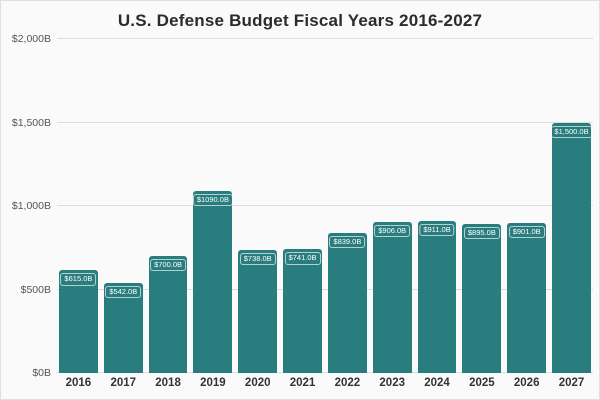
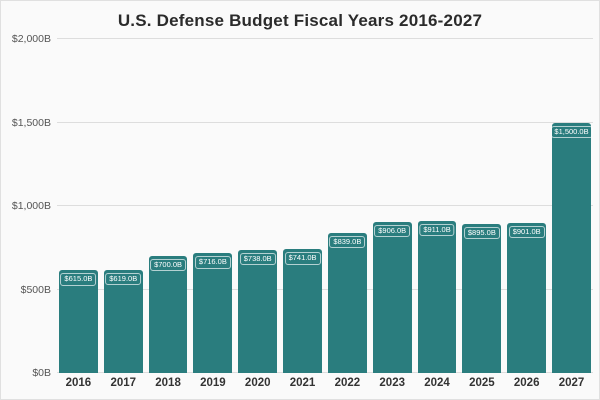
2017: $542.0B -> $619.0B
2019: $1090.0B -> $716.0B
